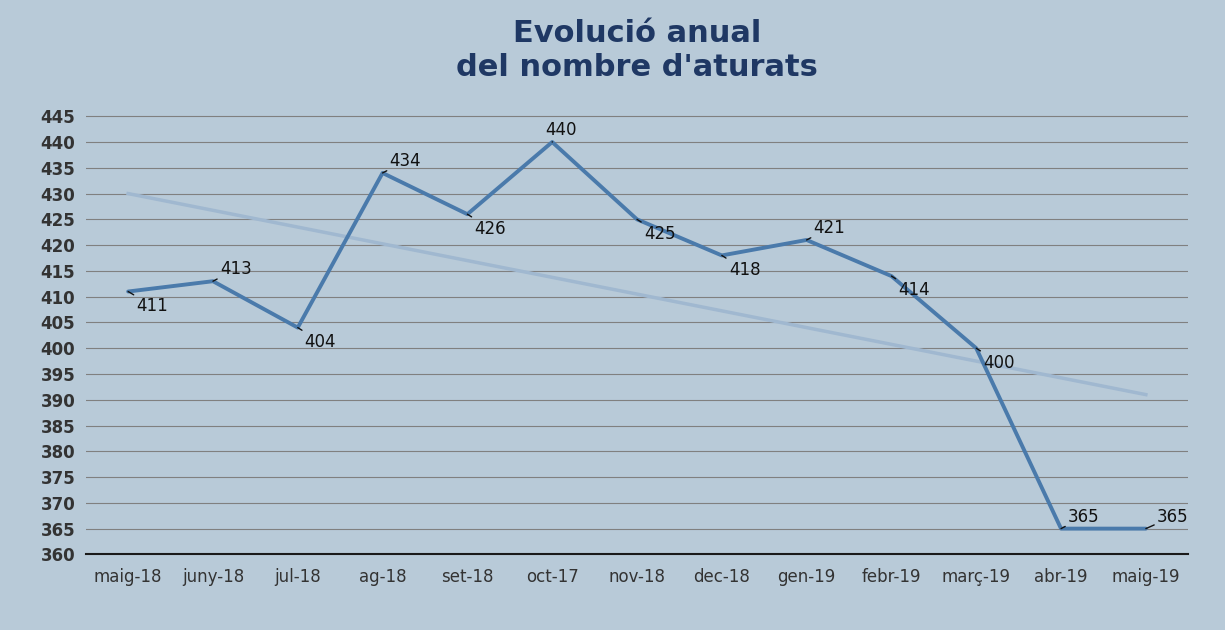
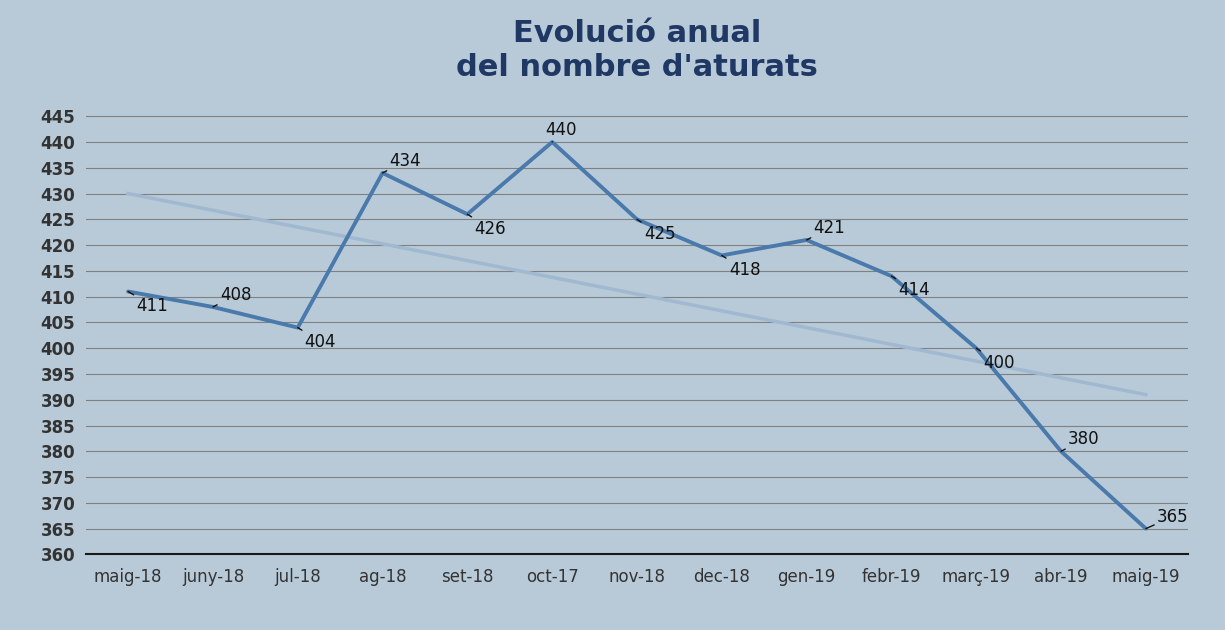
juny-18: 413 -> 408
abr-19: 365 -> 380
